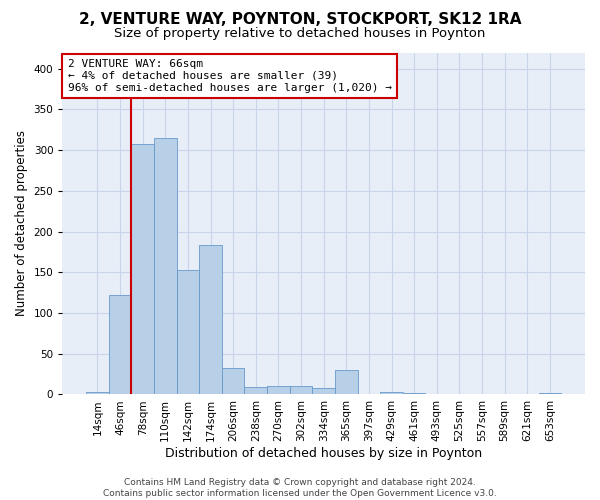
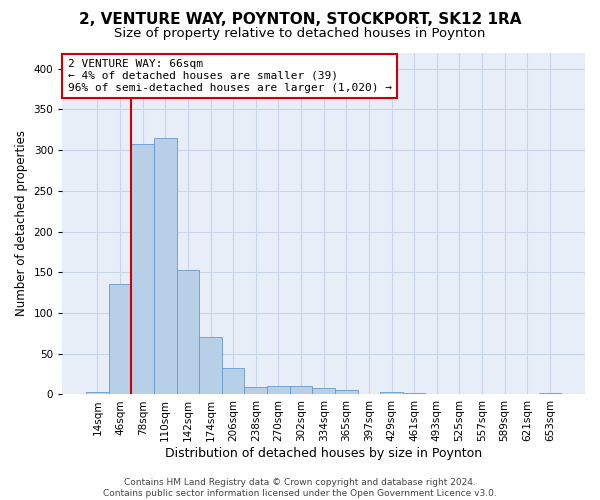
46sqm: 122 -> 136
174sqm: 184 -> 70
365sqm: 30 -> 6
